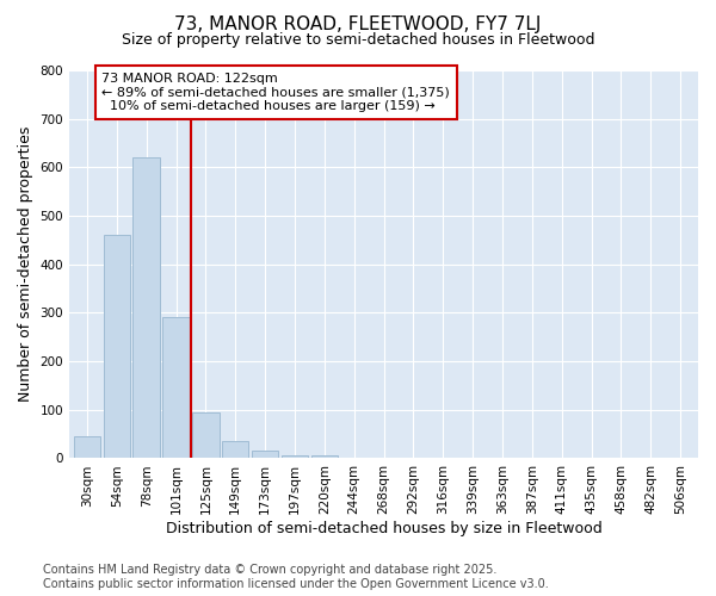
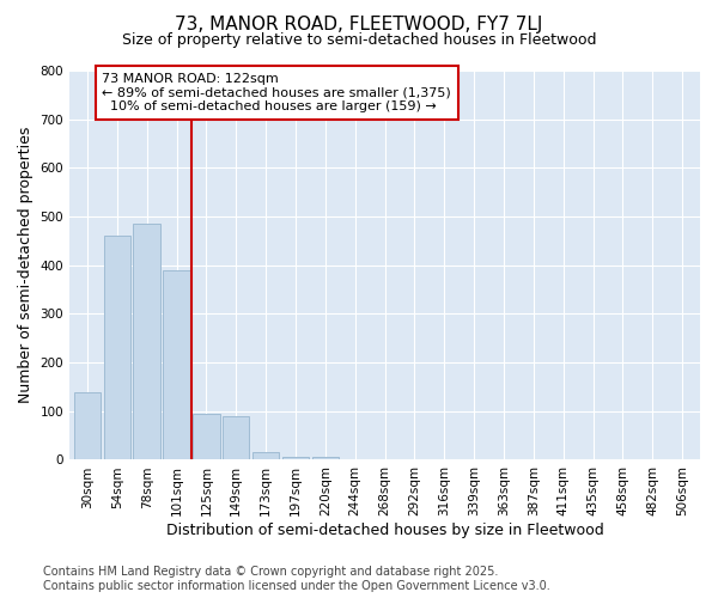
30sqm: 45 -> 140
78sqm: 620 -> 485
101sqm: 290 -> 390
149sqm: 35 -> 90
